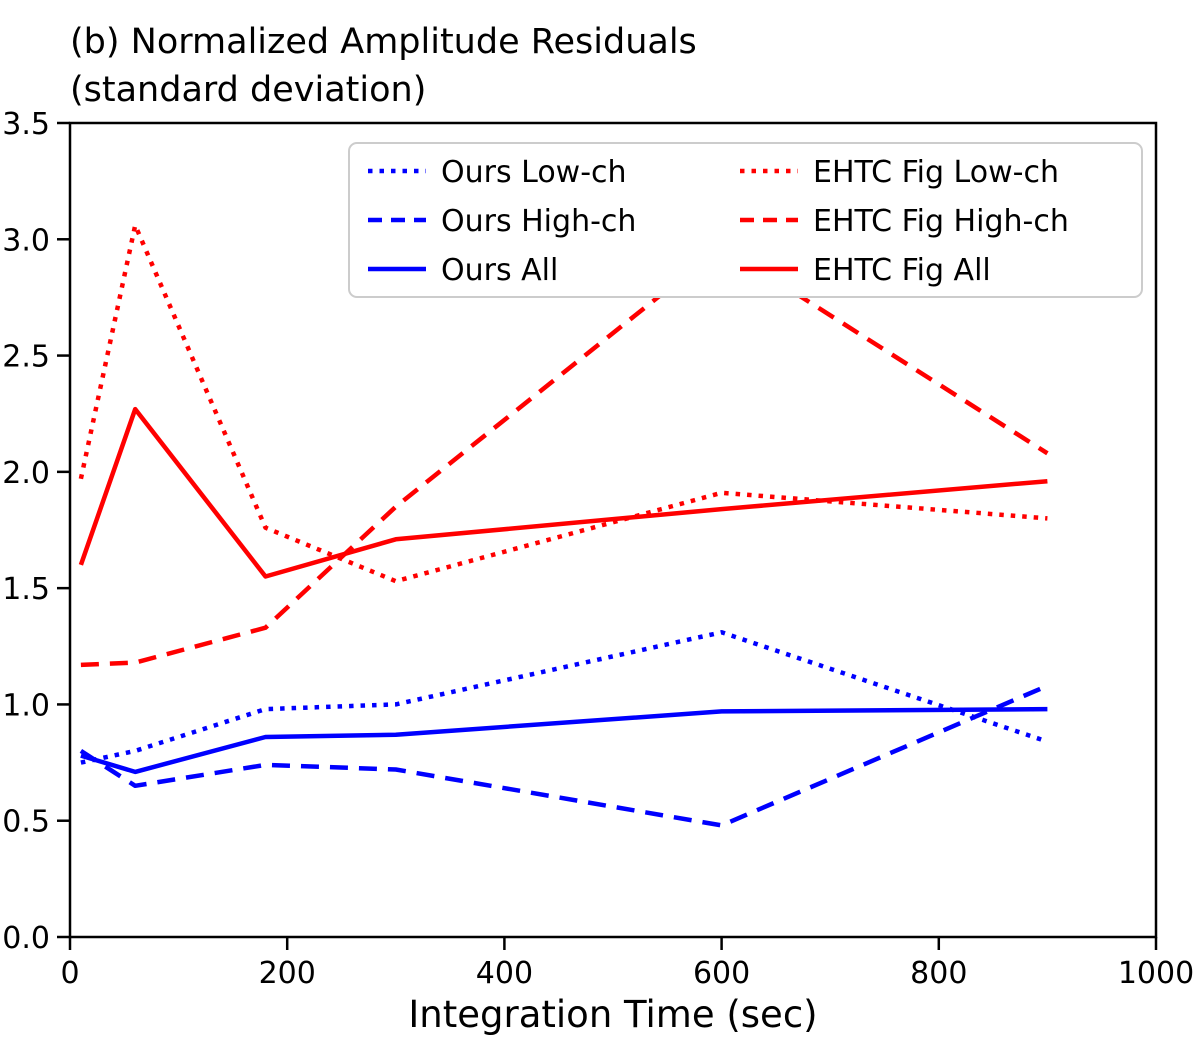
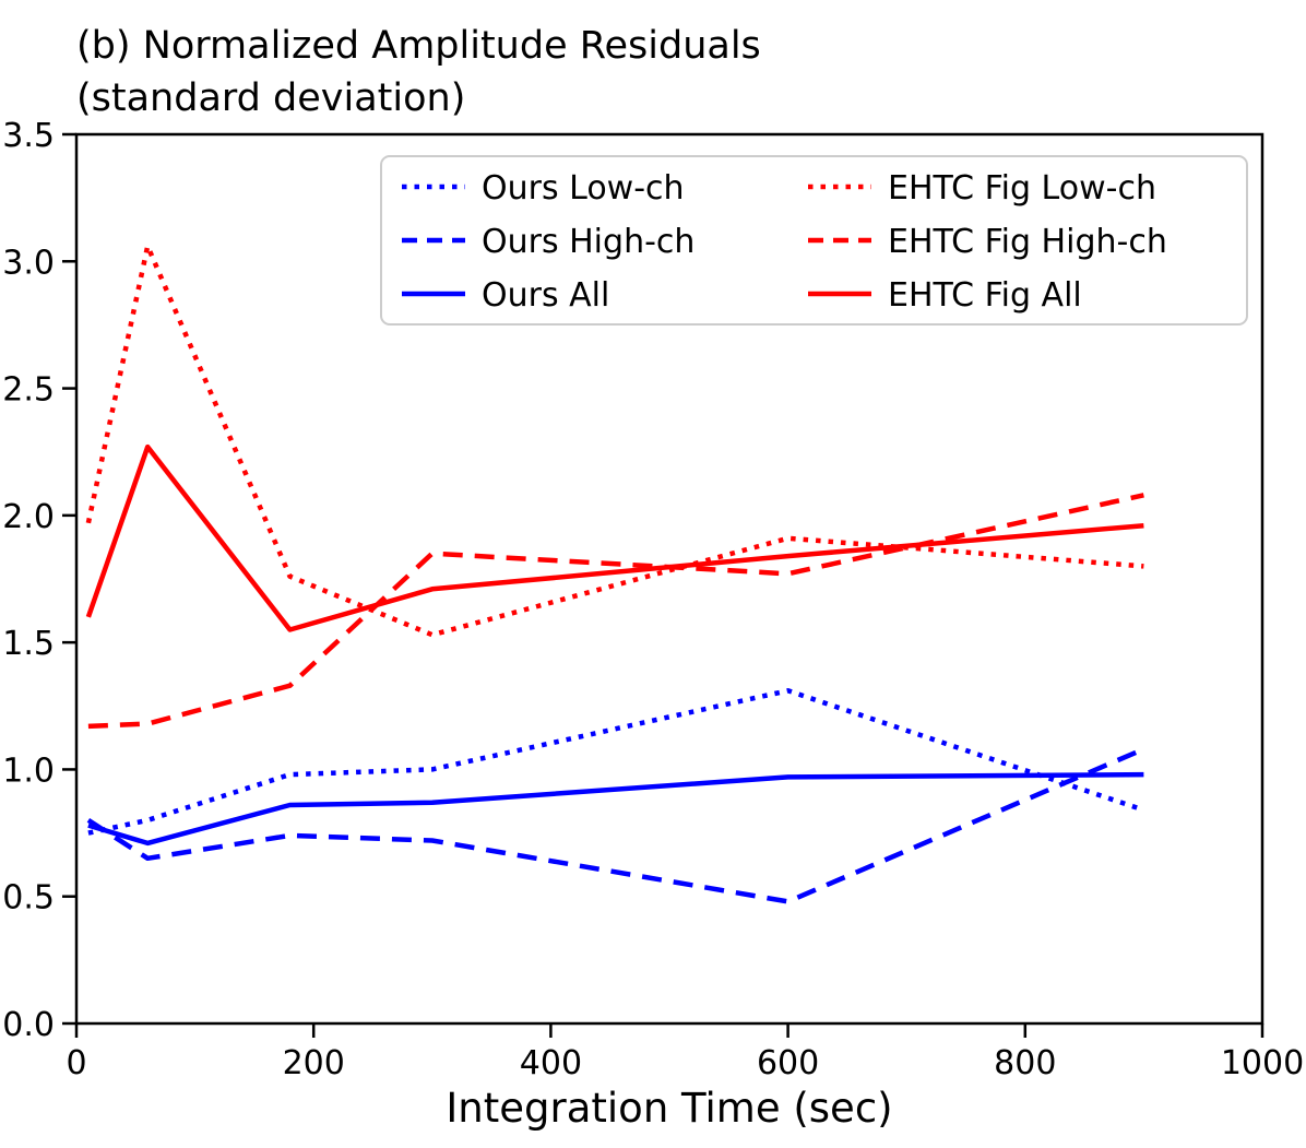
EHTC Fig High-ch/600: 2.97 -> 1.77
